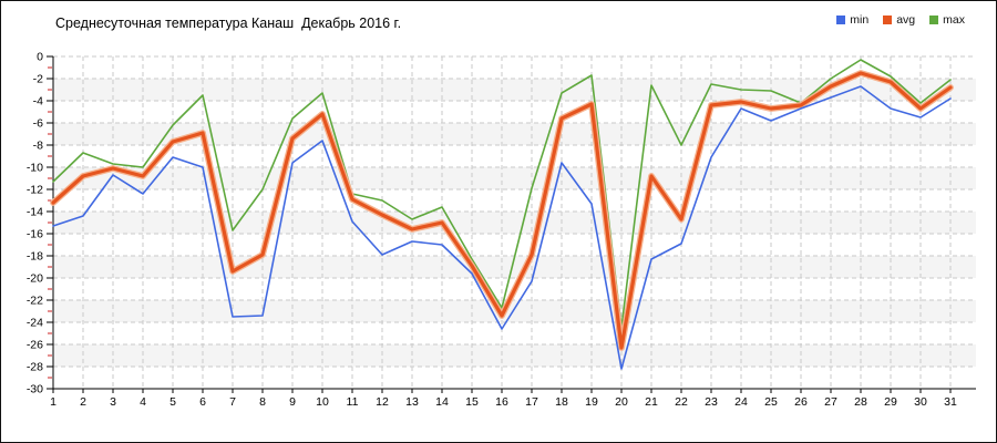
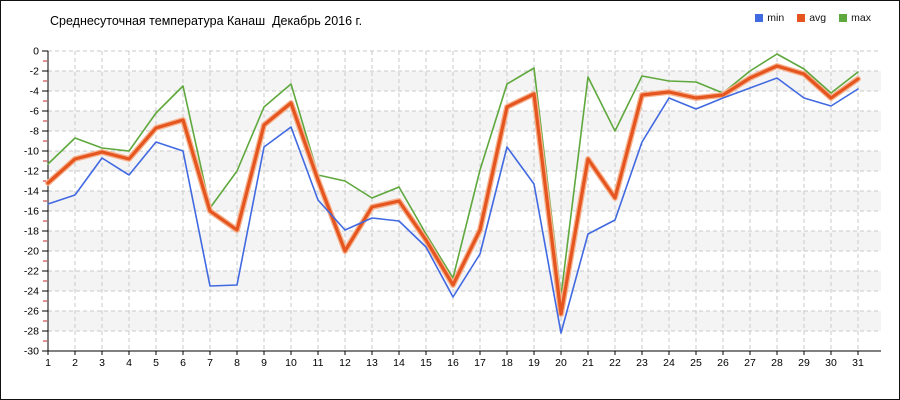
avg/7: -19.4 -> -16.0
avg/12: -14.3 -> -20.0
